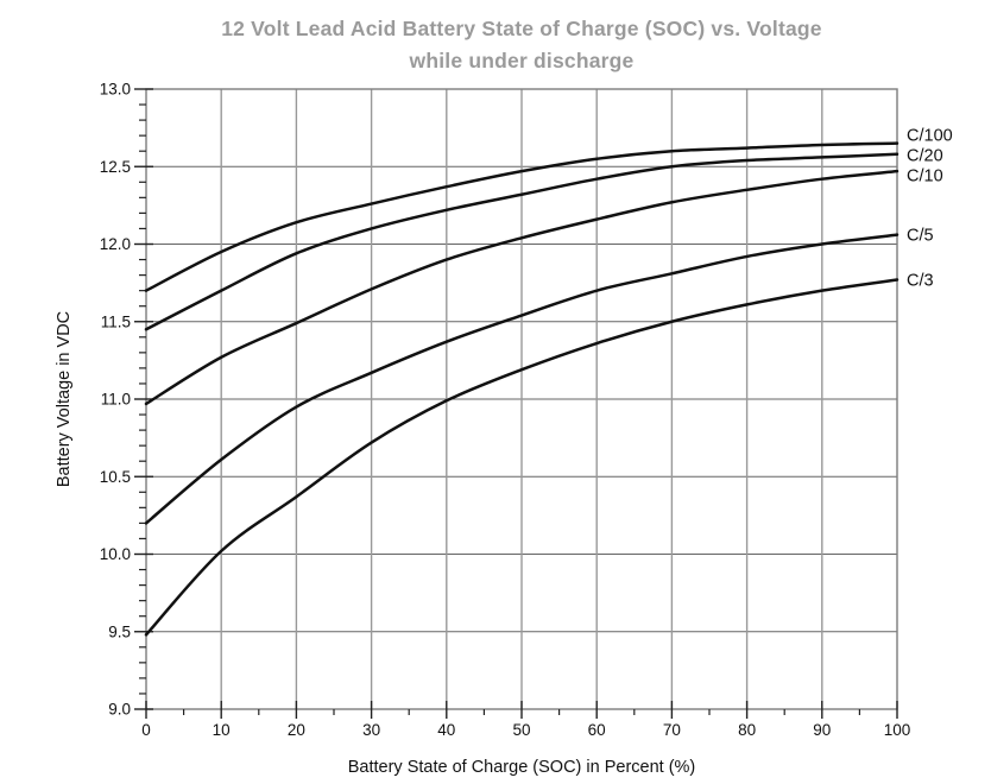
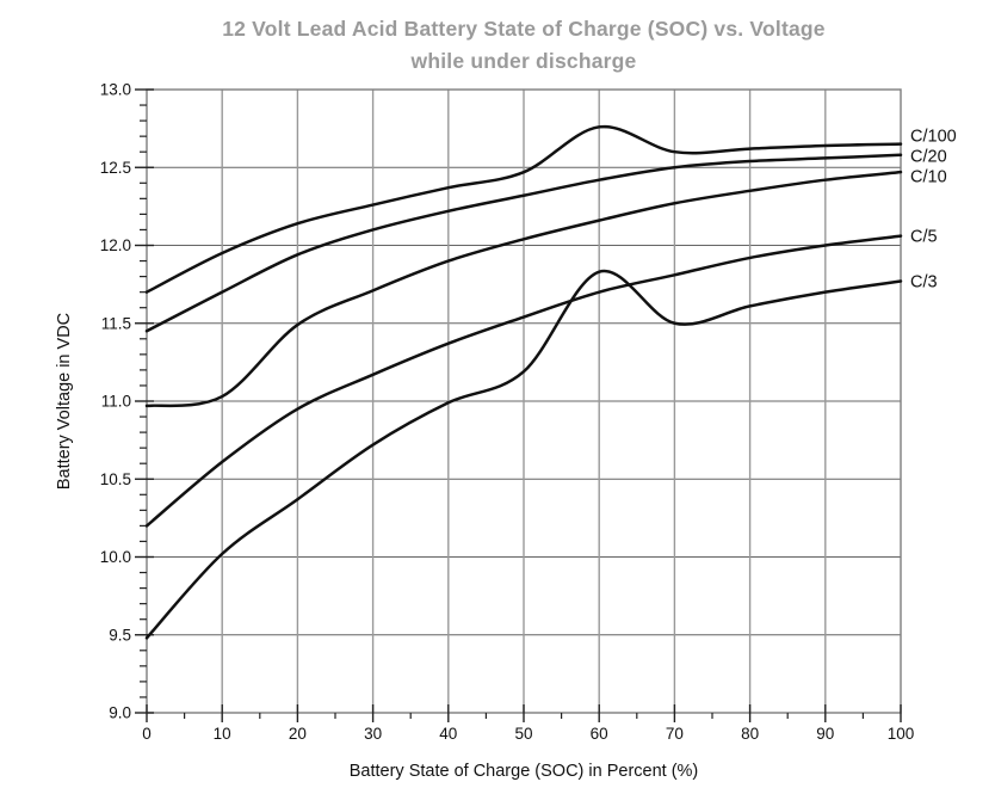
C/10/10: 11.27 -> 11.03
C/100/60: 12.55 -> 12.76
C/3/60: 11.36 -> 11.83
